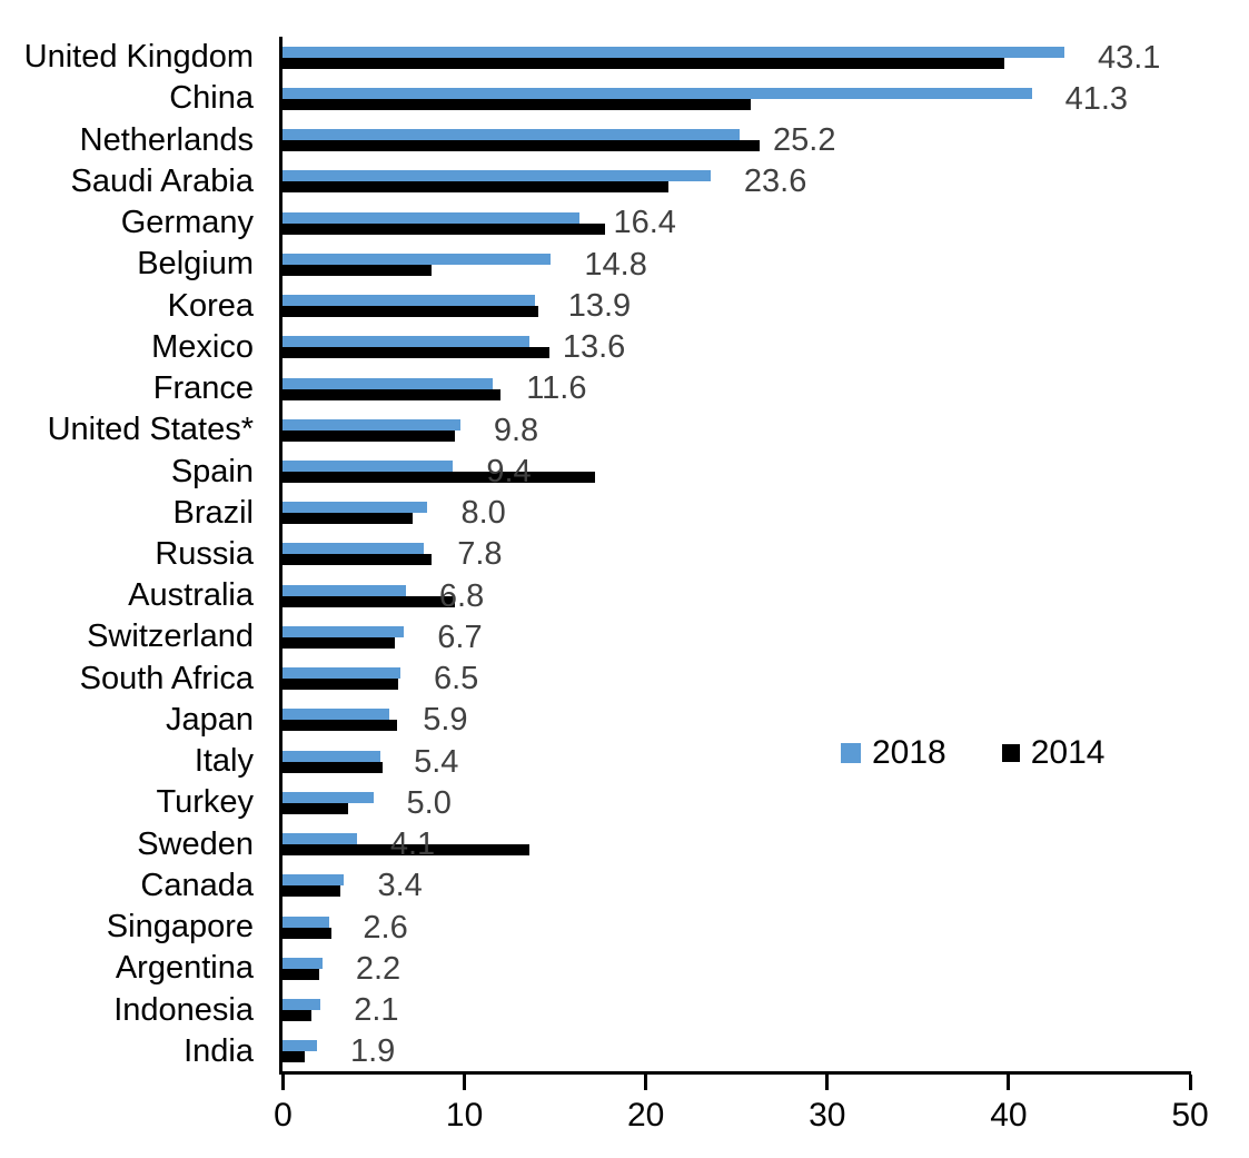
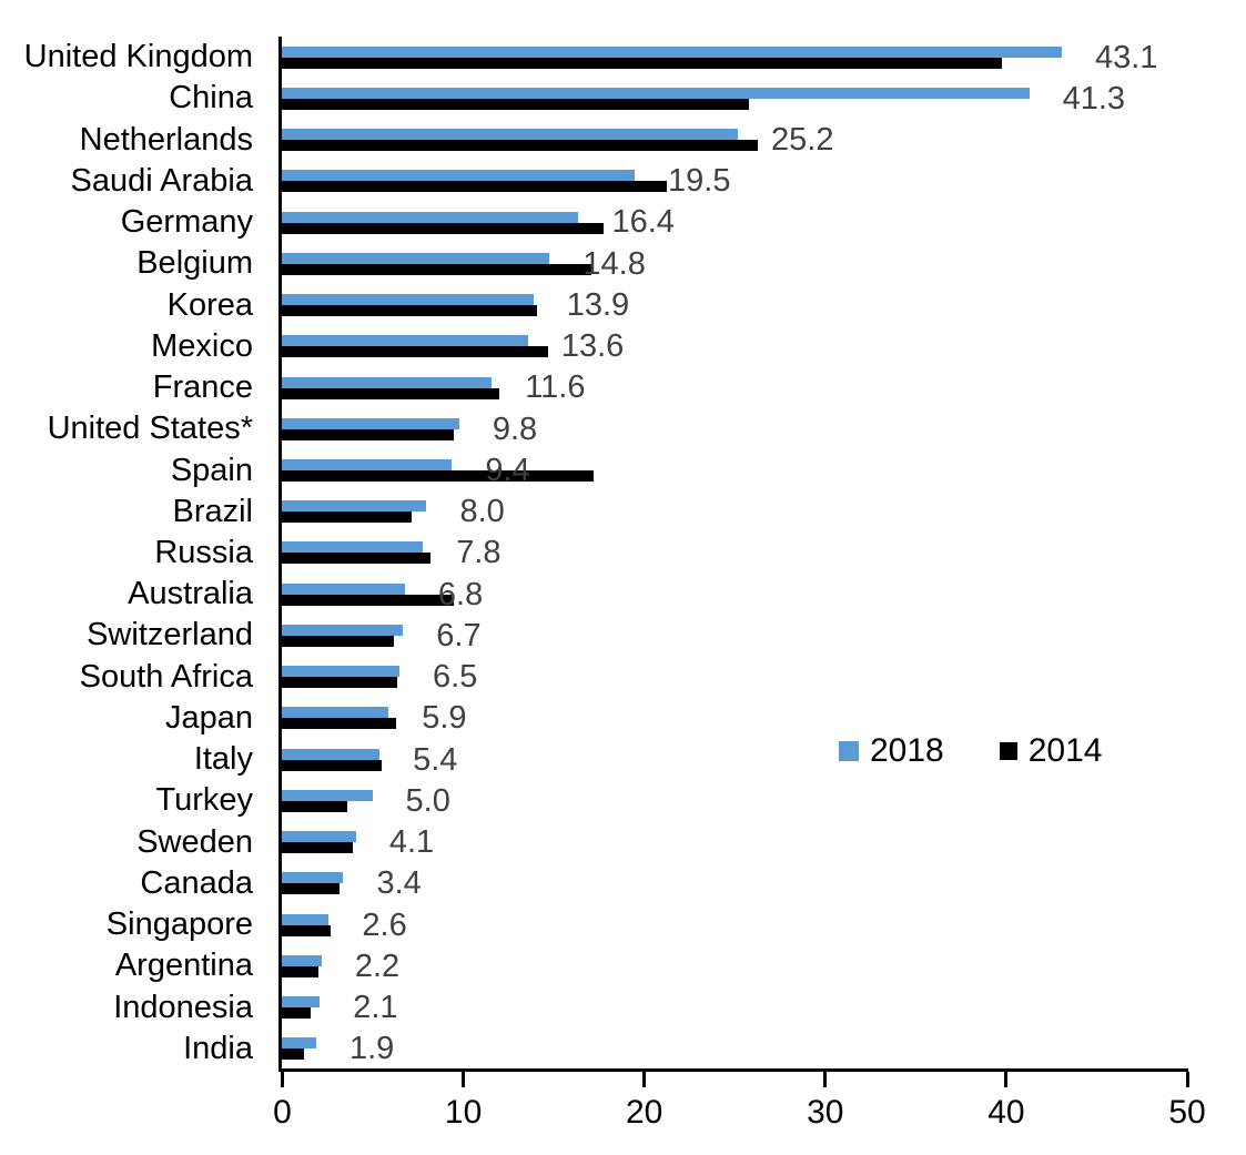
2018/Saudi Arabia: 23.6 -> 19.5
2014/Belgium: 8.2 -> 17.1
2014/Sweden: 13.6 -> 3.9
